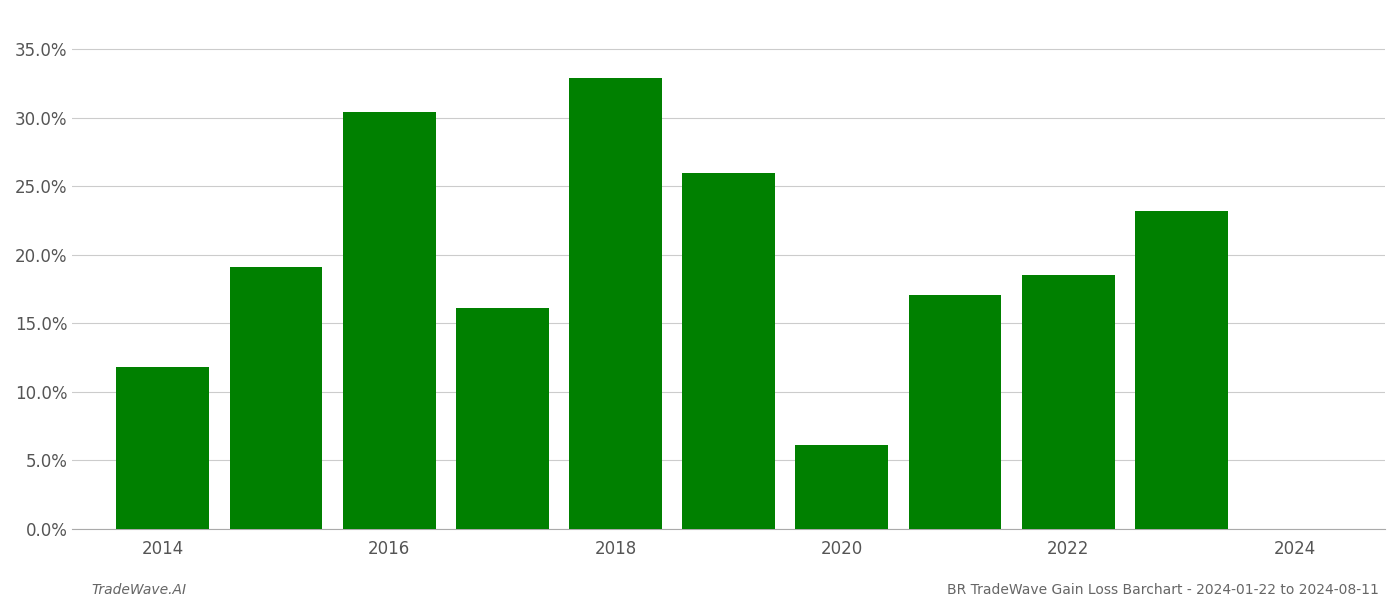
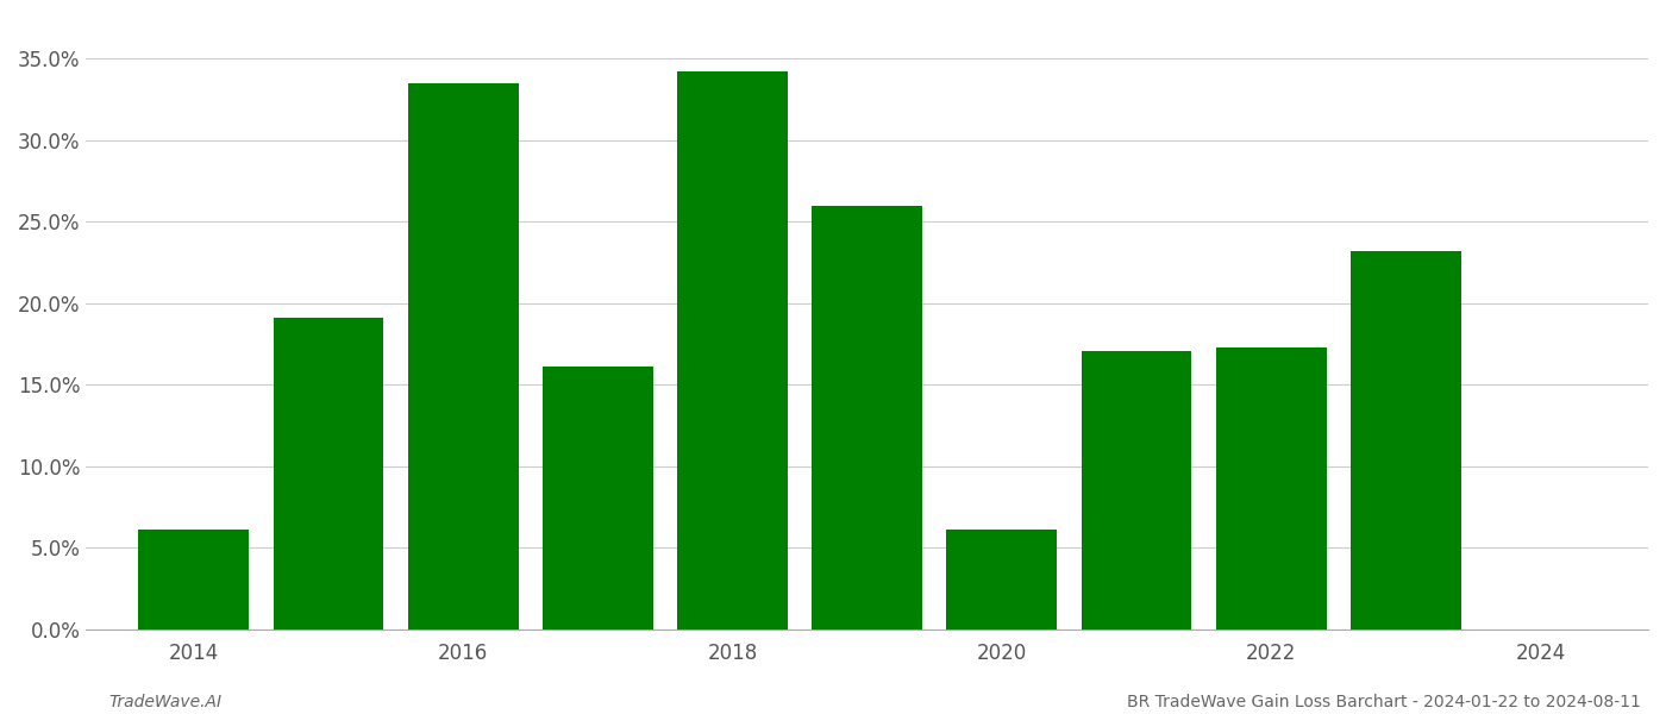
2014: 11.8% -> 6.1%
2016: 30.4% -> 33.5%
2018: 32.9% -> 34.2%
2022: 18.5% -> 17.3%
